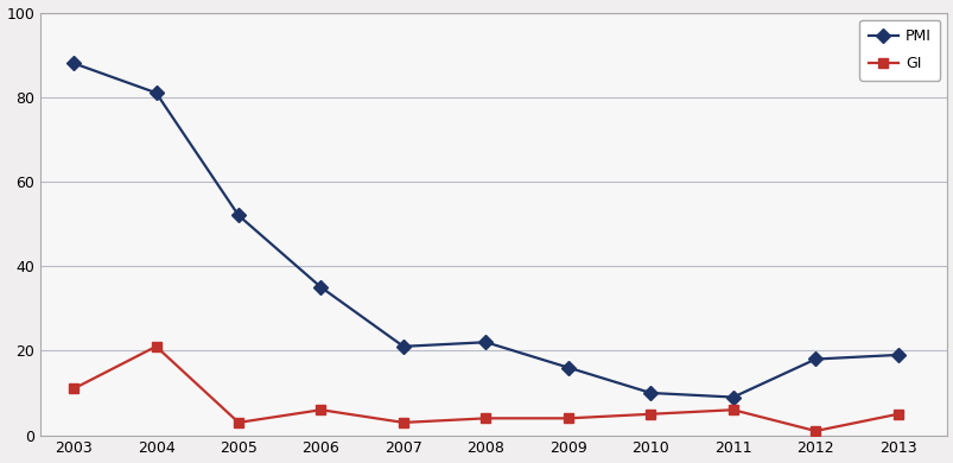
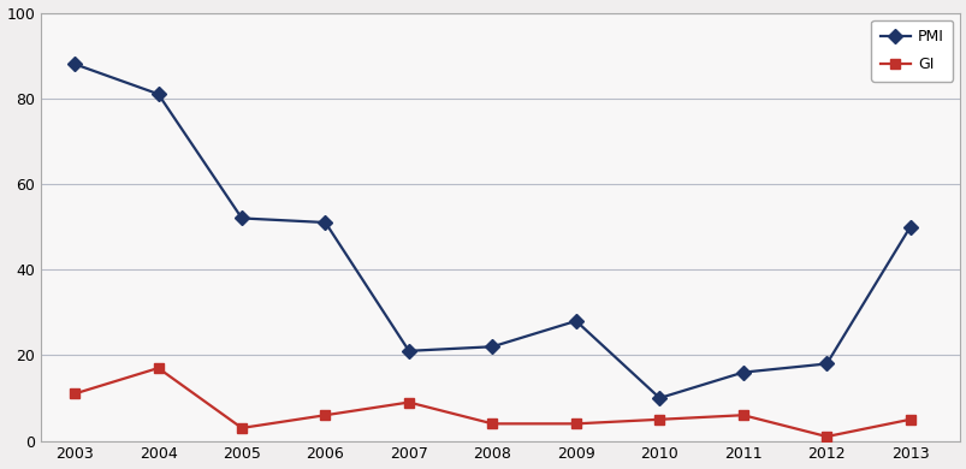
GI/2004: 21 -> 17
PMI/2006: 35 -> 51
GI/2007: 3 -> 9
PMI/2009: 16 -> 28
PMI/2011: 9 -> 16
PMI/2013: 19 -> 50
